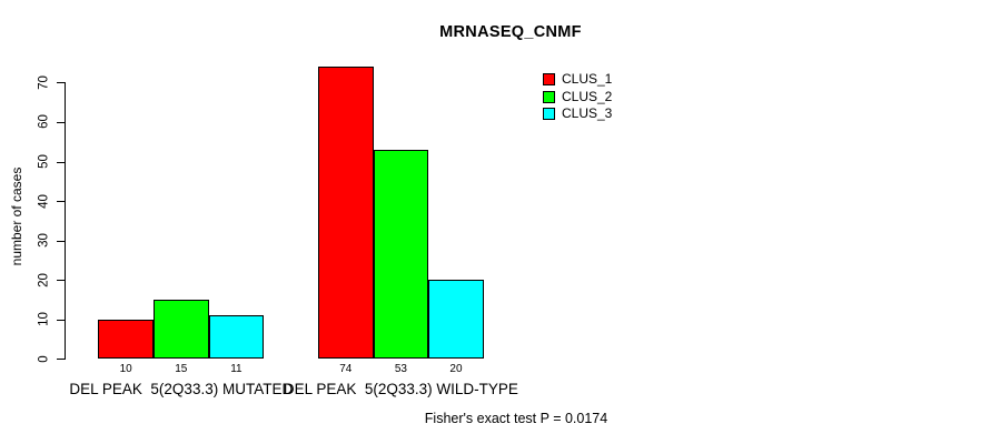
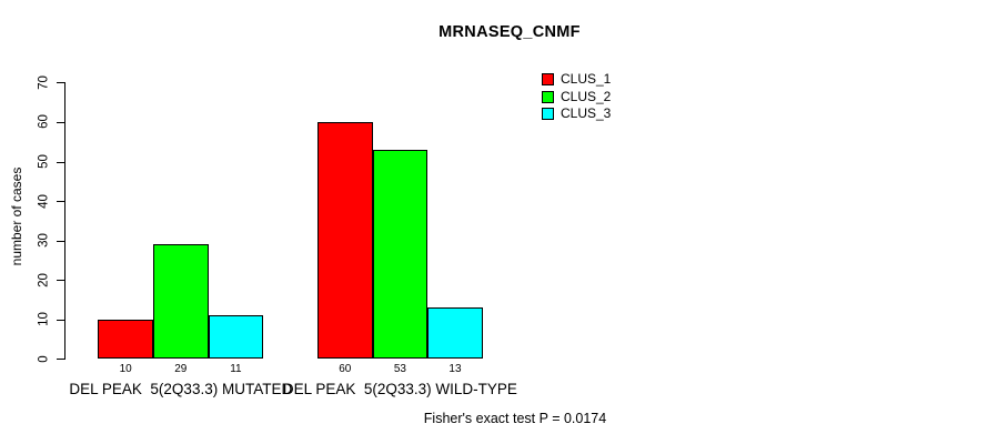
CLUS_2/DEL PEAK 5(2Q33.3) MUTATED: 15 -> 29
CLUS_1/DEL PEAK 5(2Q33.3) WILD-TYPE: 74 -> 60
CLUS_3/DEL PEAK 5(2Q33.3) WILD-TYPE: 20 -> 13
